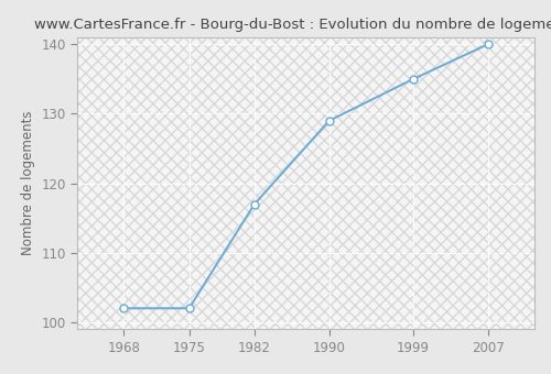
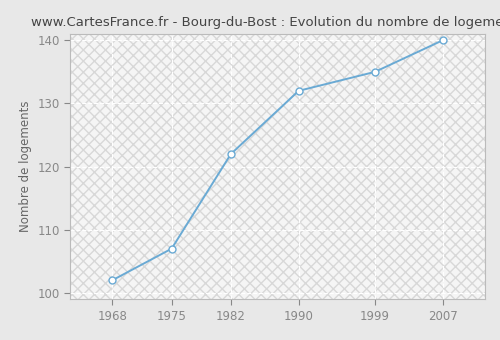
1975: 102 -> 107
1982: 117 -> 122
1990: 129 -> 132
